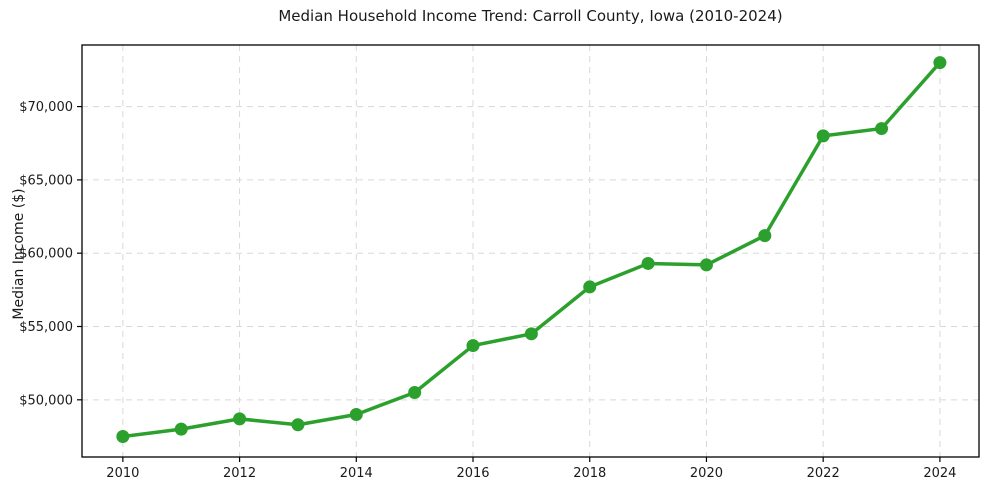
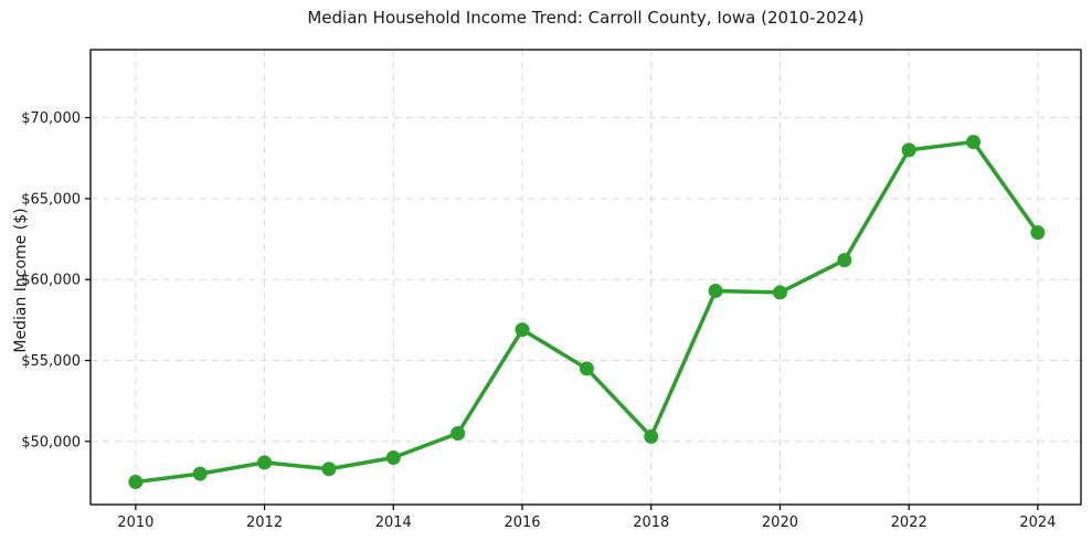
2016: $53700 -> $56900
2018: $57700 -> $50300
2024: $73000 -> $62900
